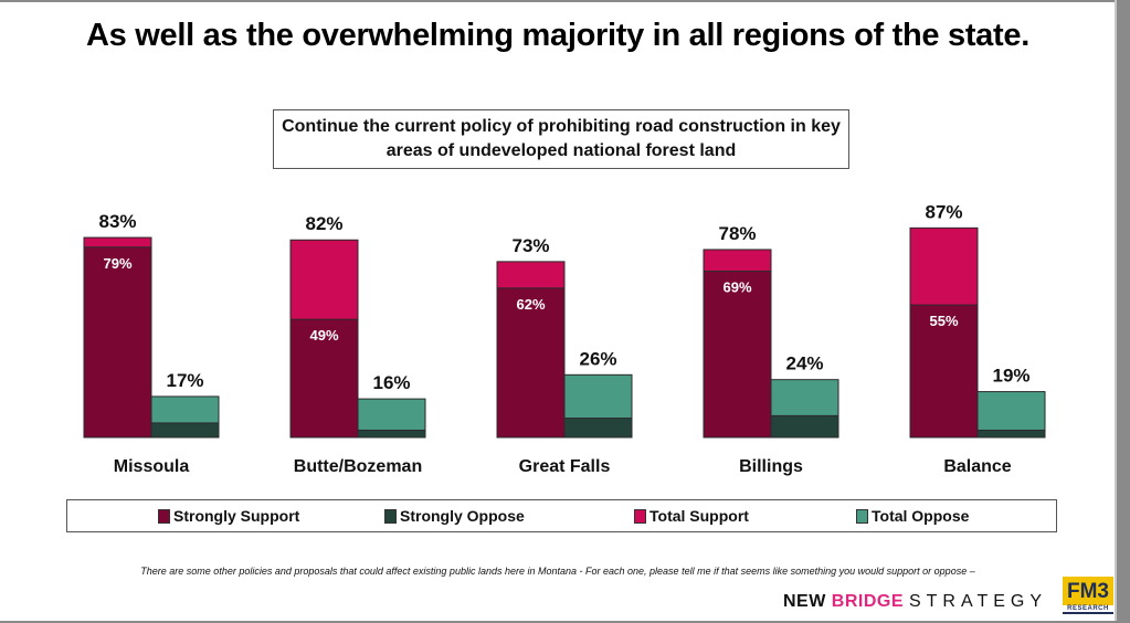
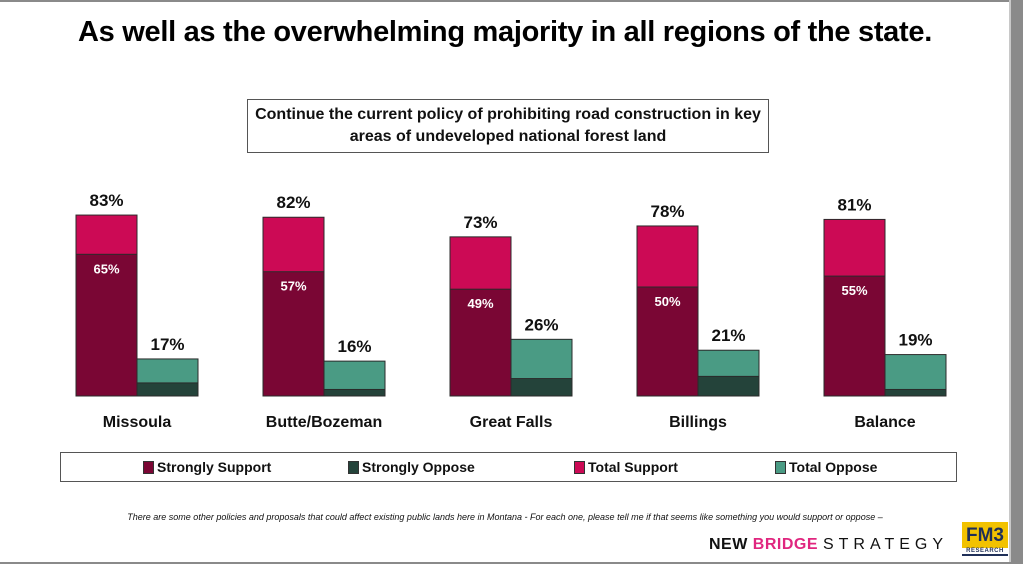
Strongly Support/Missoula: 79% -> 65%
Strongly Support/Butte/Bozeman: 49% -> 57%
Strongly Support/Great Falls: 62% -> 49%
Strongly Support/Billings: 69% -> 50%
Total Oppose/Billings: 24% -> 21%
Total Support/Balance: 87% -> 81%
